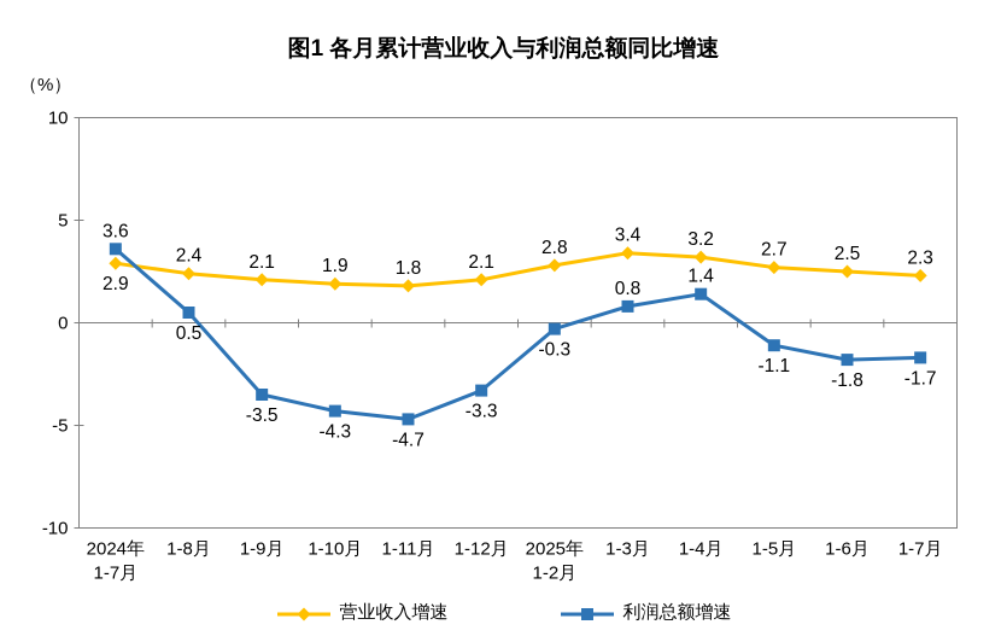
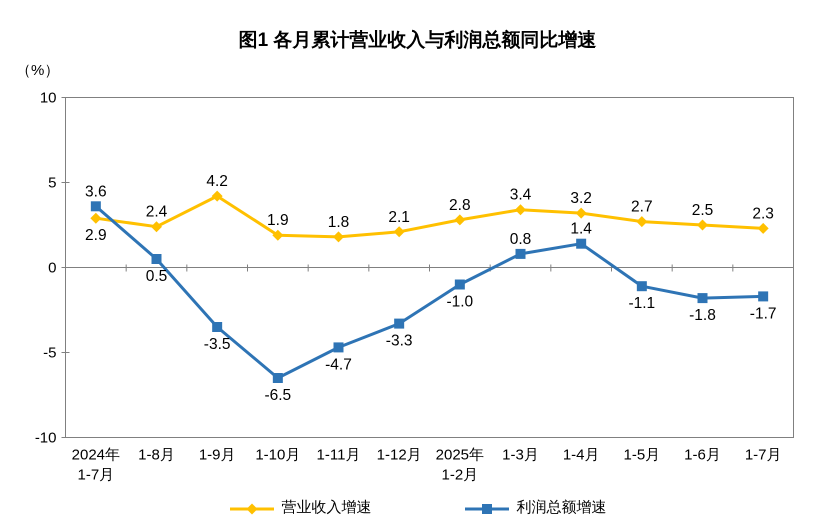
营业收入增速/1-9月: 2.1 -> 4.2
利润总额增速/1-10月: -4.3 -> -6.5
利润总额增速/2025年 1-2月: -0.3 -> -1.0
